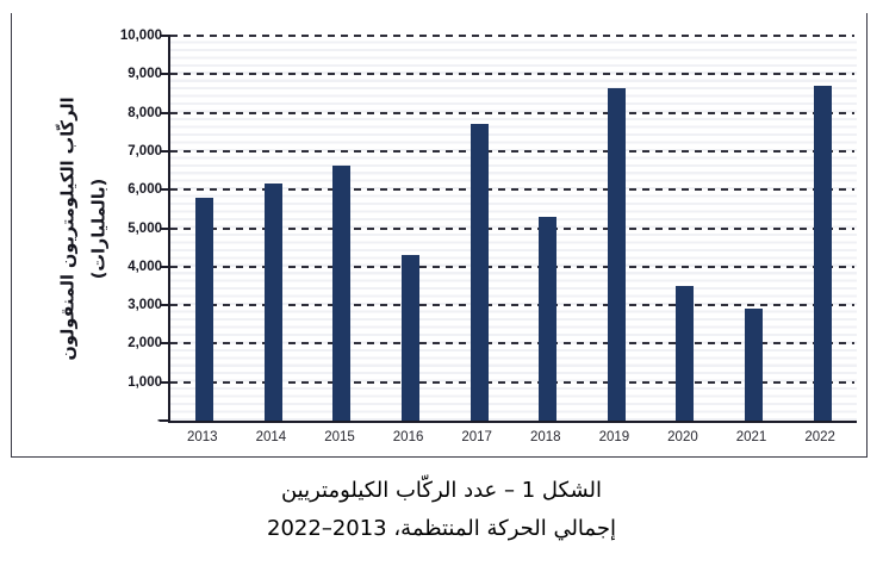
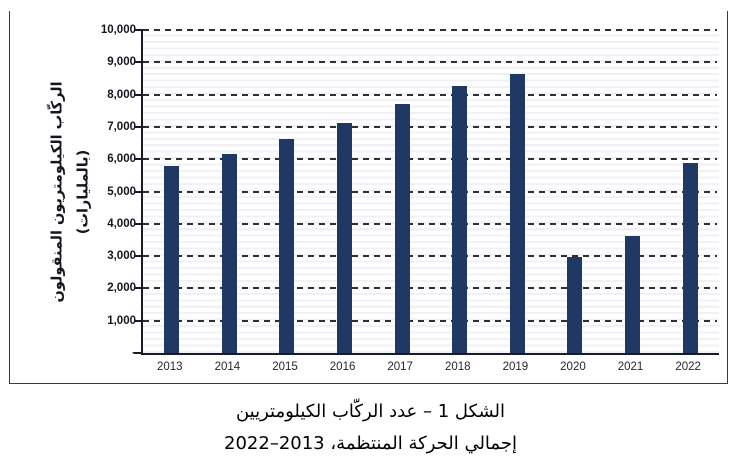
2016: 4300 -> 7100
2018: 5300 -> 8300
2020: 3500 -> 3000
2021: 2900 -> 3600
2022: 8700 -> 5900
